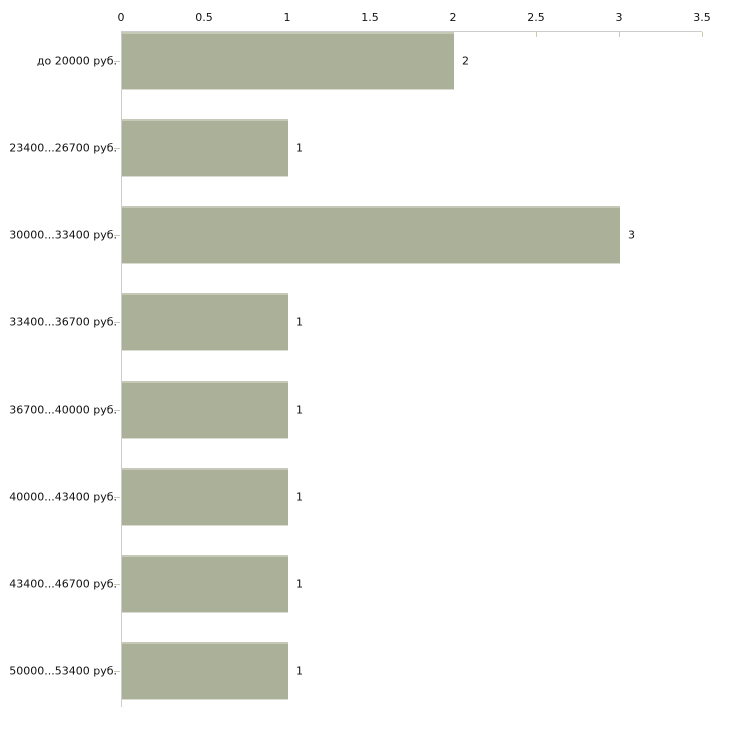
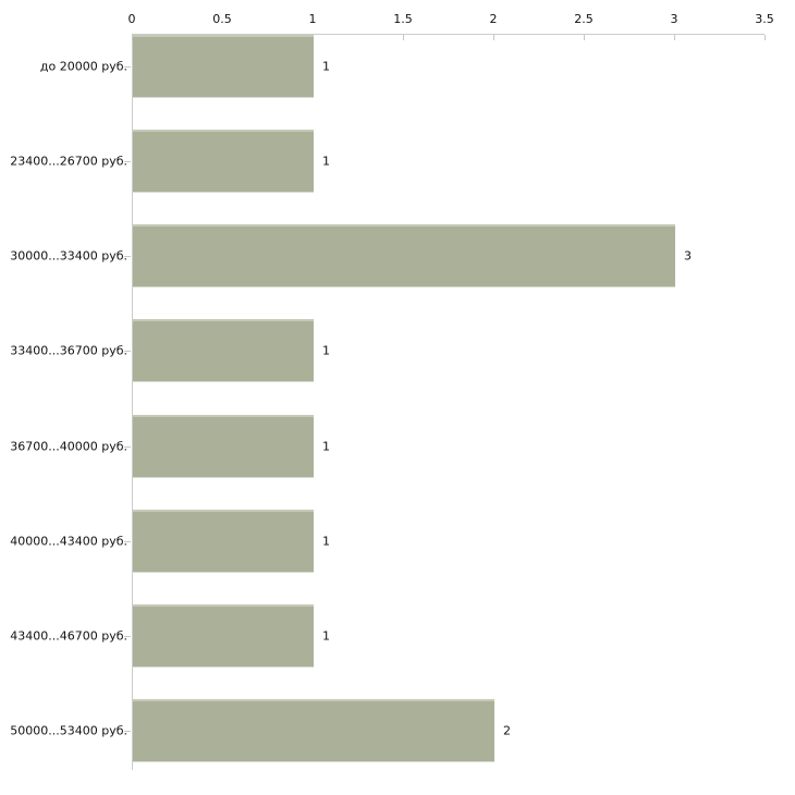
до 20000 руб.: 2 -> 1
50000...53400 руб.: 1 -> 2
